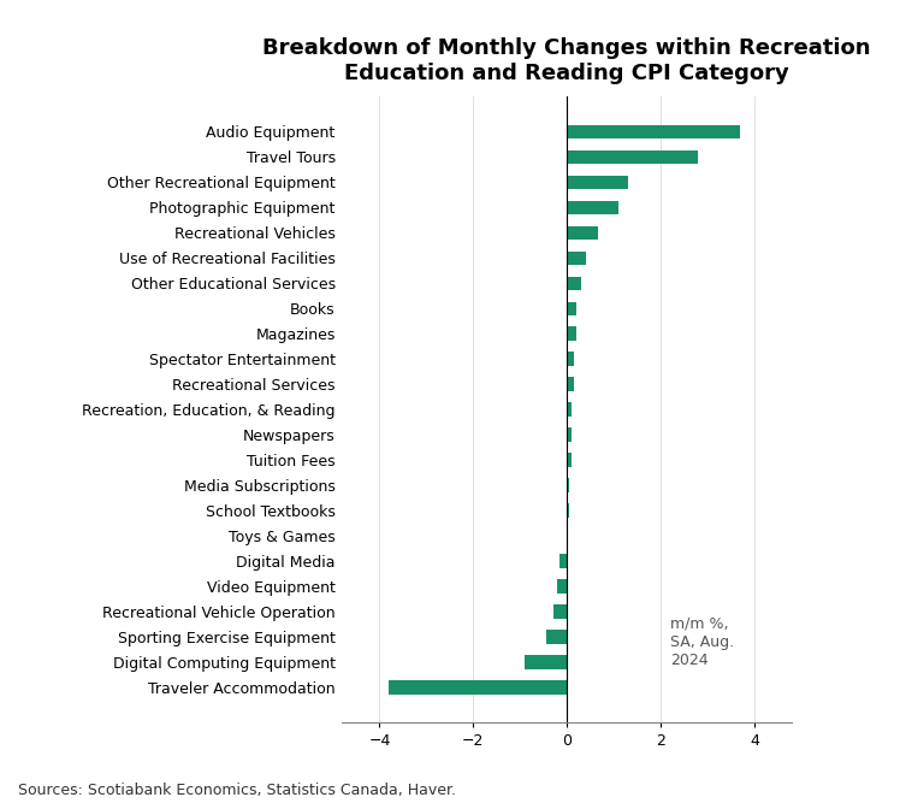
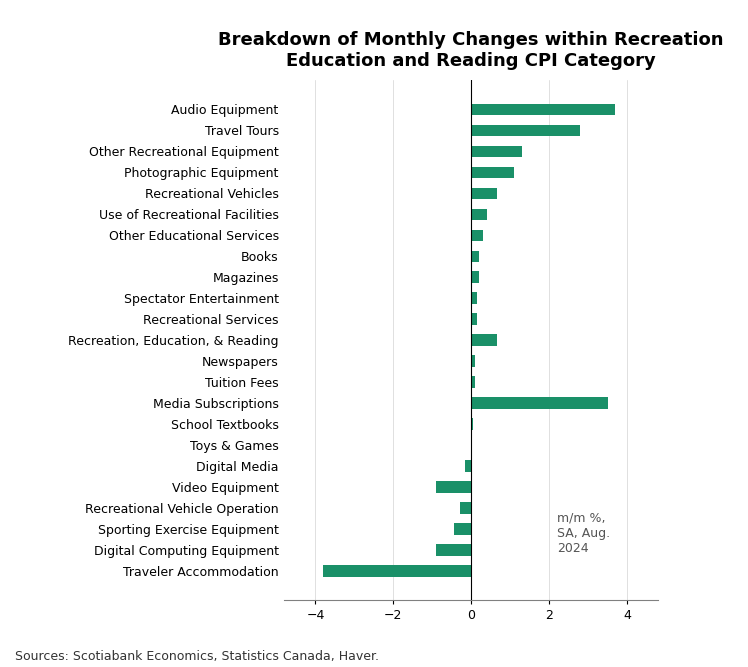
Recreation, Education, & Reading: 0.10 -> 0.65
Media Subscriptions: 0.05 -> 3.50
Video Equipment: -0.20 -> -0.90
